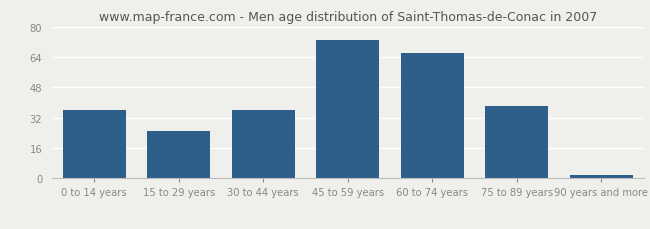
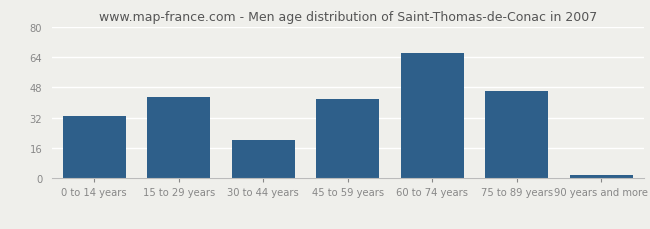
0 to 14 years: 36 -> 33
15 to 29 years: 25 -> 43
30 to 44 years: 36 -> 20
45 to 59 years: 73 -> 42
75 to 89 years: 38 -> 46
